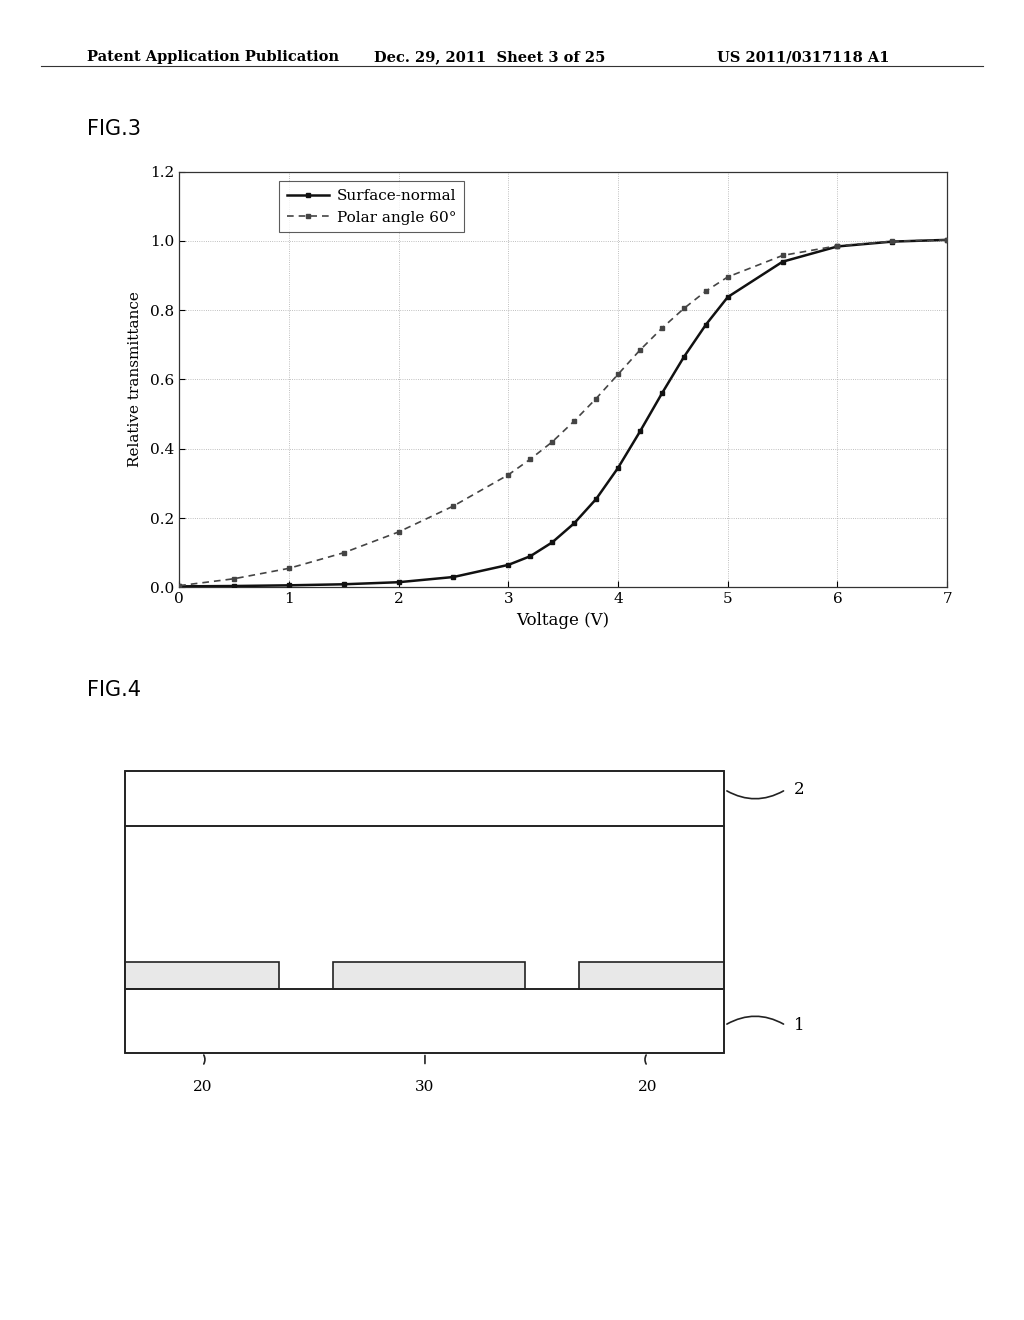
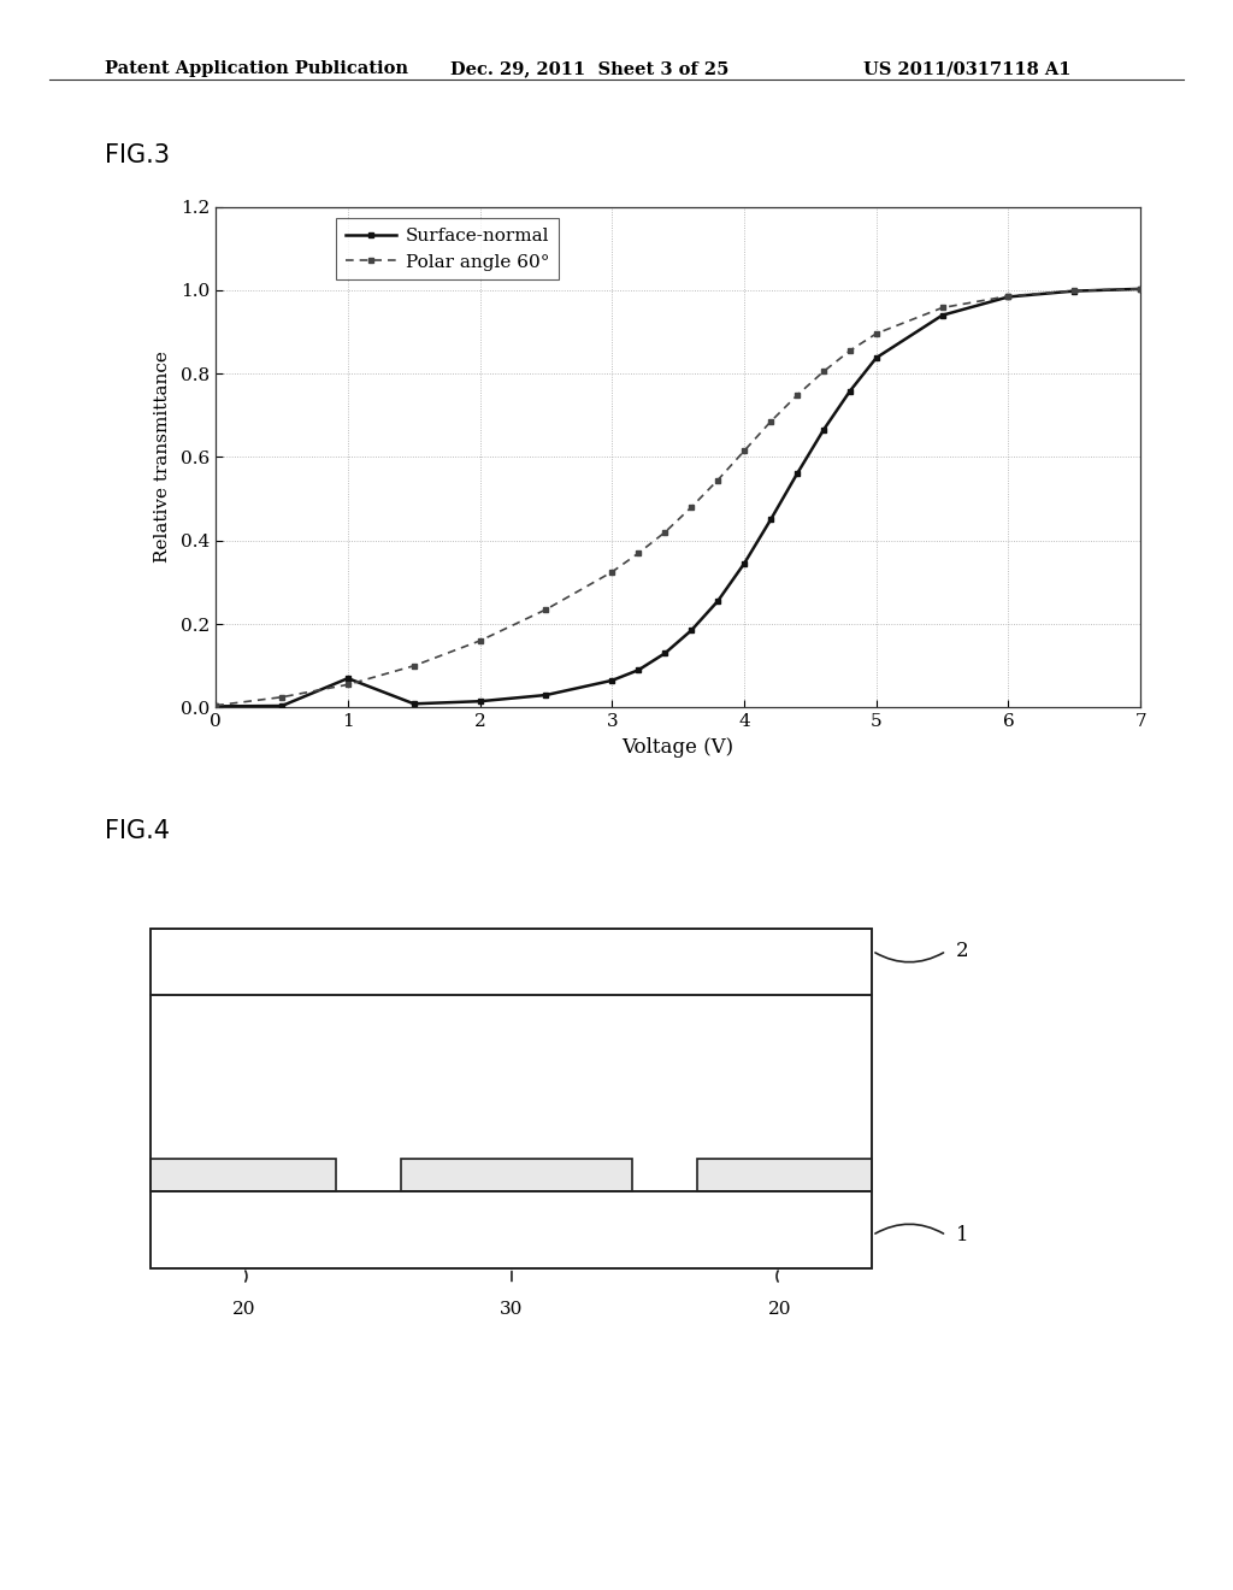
Surface-normal/1: 0.006 -> 0.070
